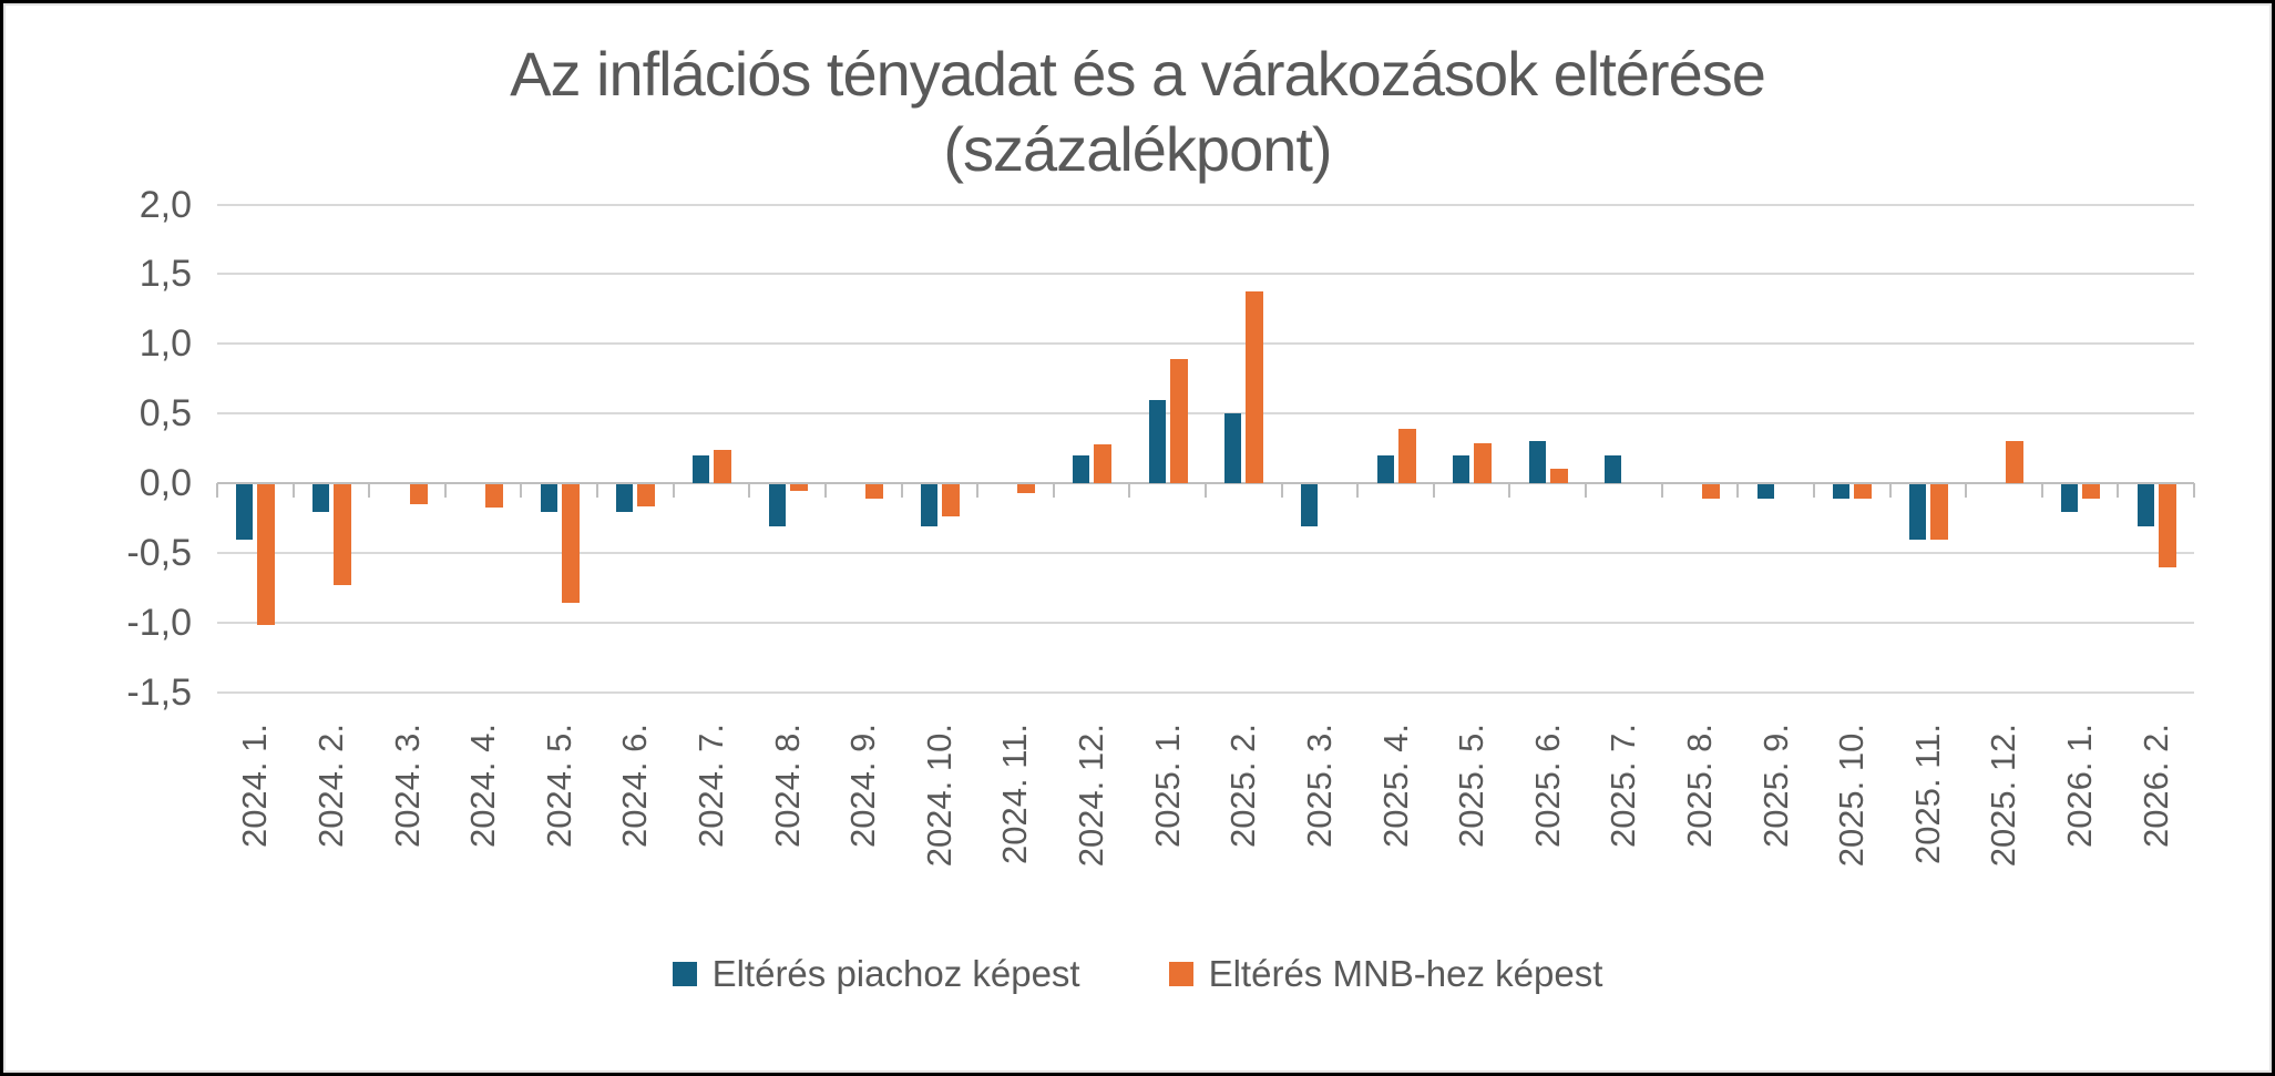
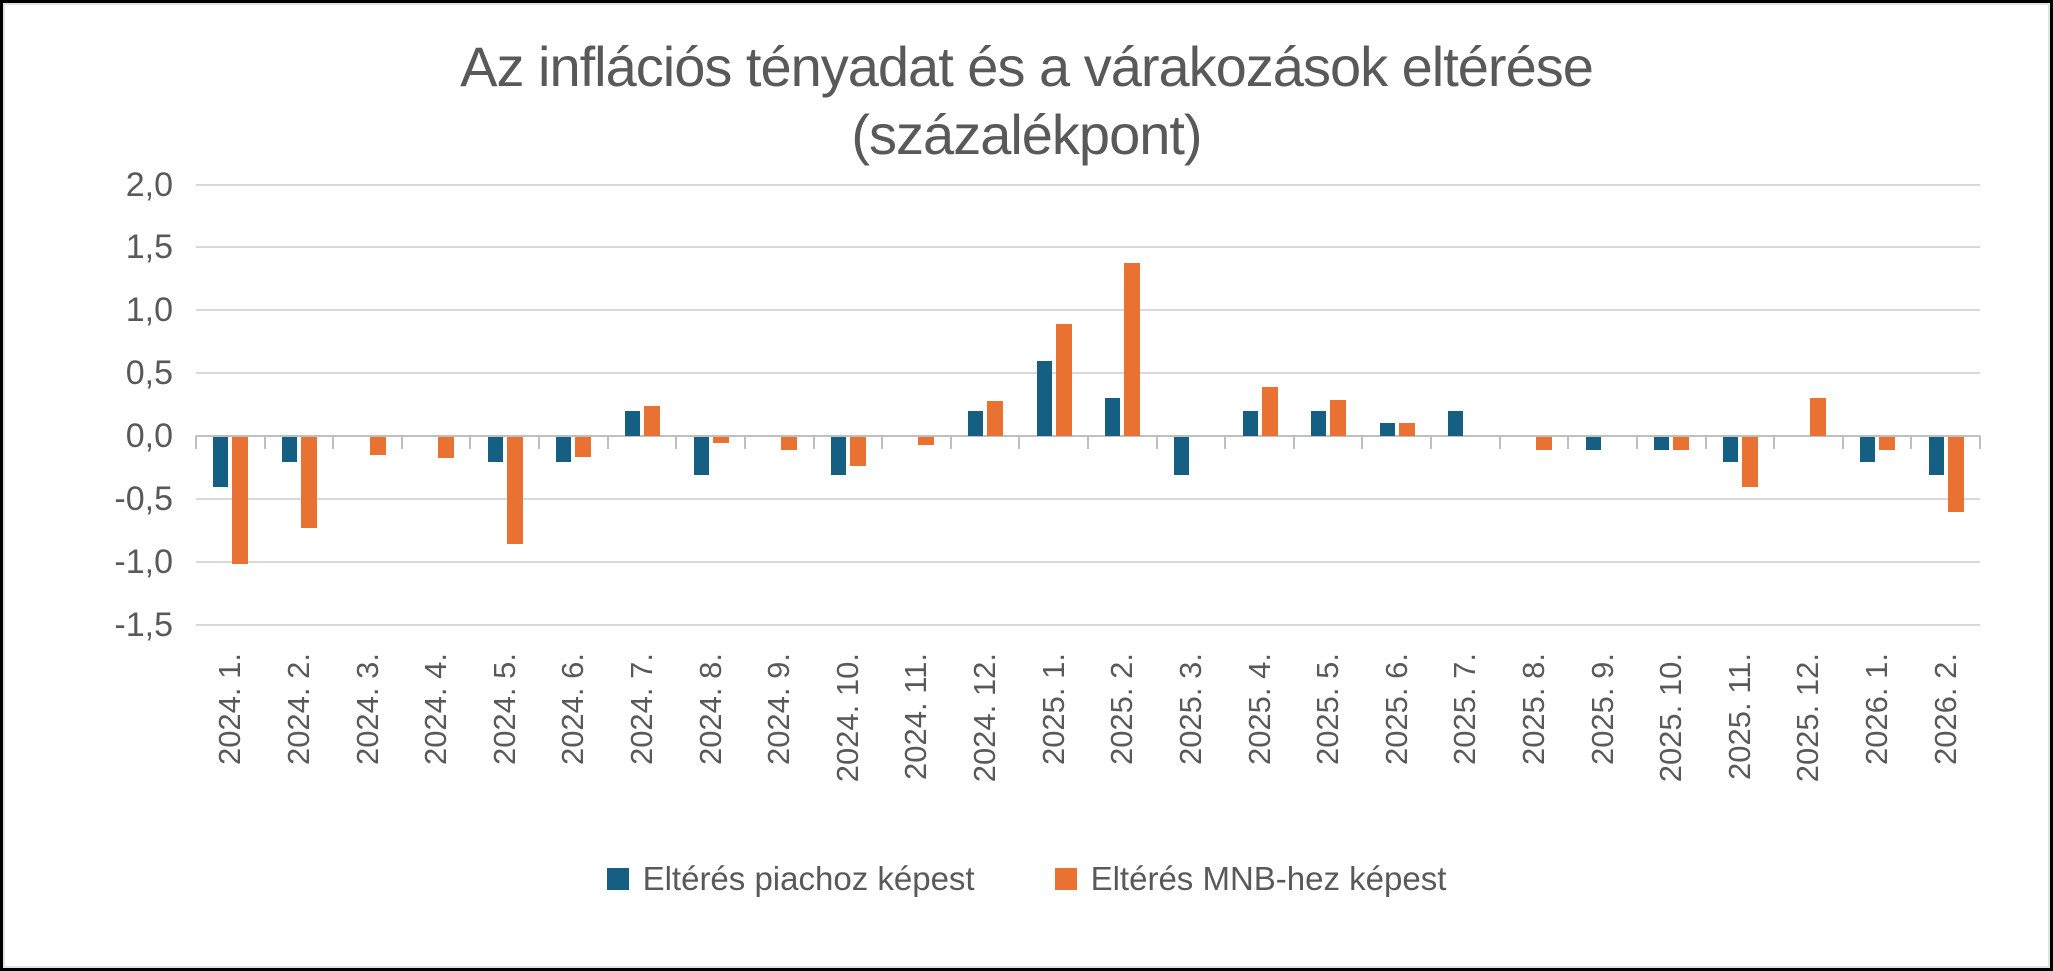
Eltérés piachoz képest/2025. 2.: 0,5 -> 0,3
Eltérés piachoz képest/2025. 6.: 0,3 -> 0,1
Eltérés piachoz képest/2025. 11.: -0,4 -> -0,2
